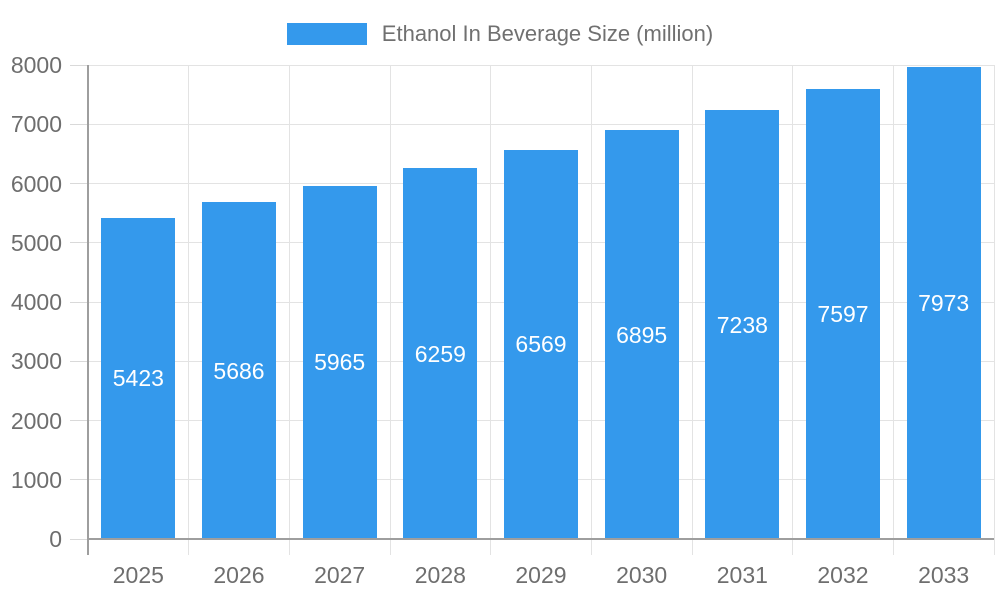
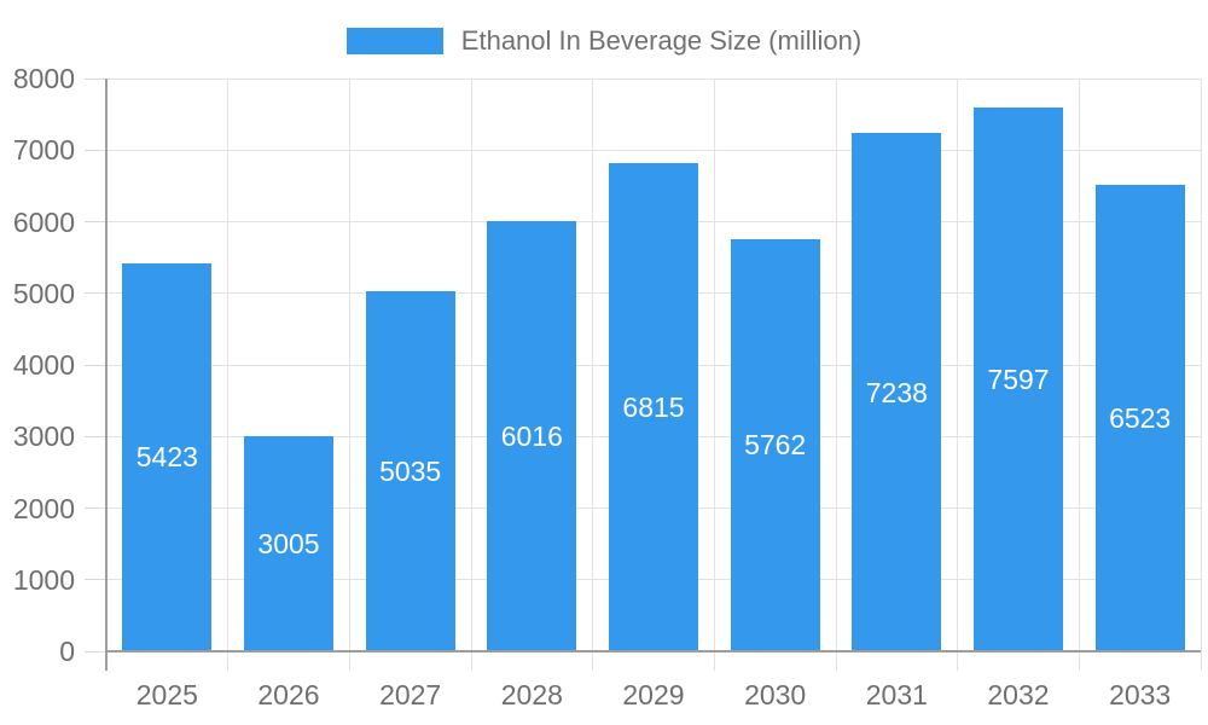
2026: 5686 -> 3005
2027: 5965 -> 5035
2028: 6259 -> 6016
2029: 6569 -> 6815
2030: 6895 -> 5762
2033: 7973 -> 6523
